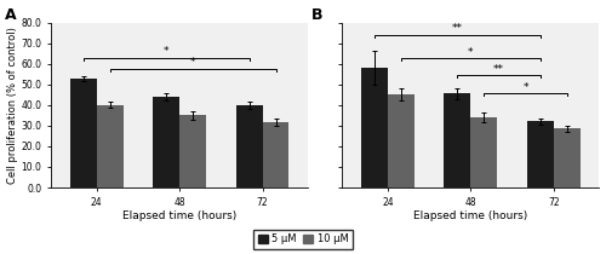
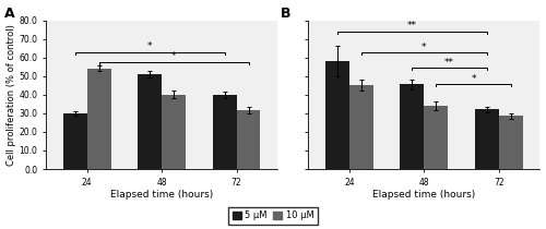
A/5 μM/24: 53 -> 30
A/10 μM/24: 40 -> 54
A/5 μM/48: 44 -> 51
A/10 μM/48: 35 -> 40
